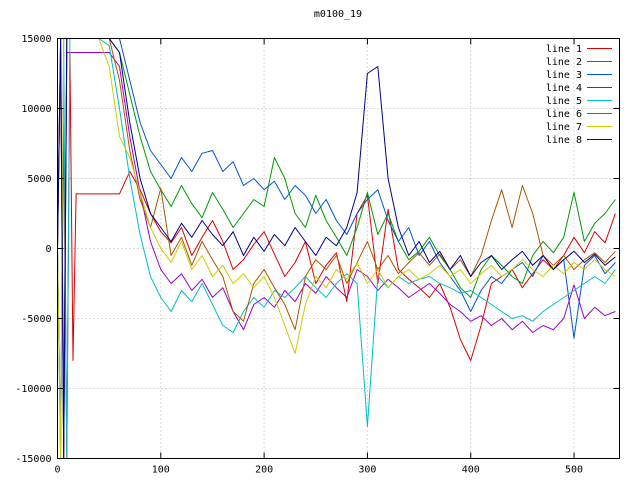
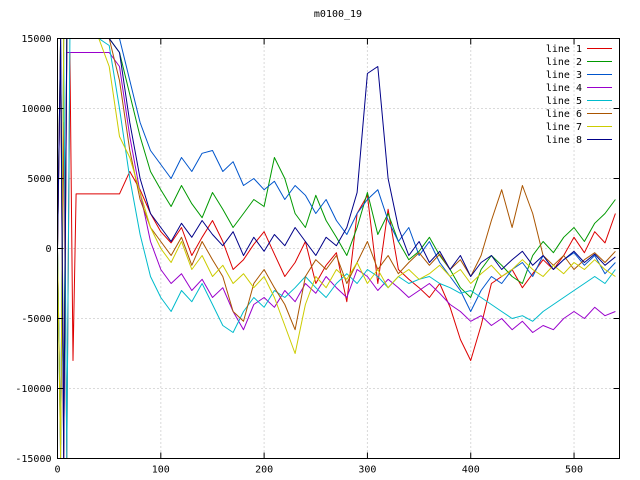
line 6/100: 4300 -> 500
line 5/300: -12700 -> -1500
line 2/500: 4000 -> 1500
line 3/500: -6400 -> -300
line 4/500: -2600 -> -4500
